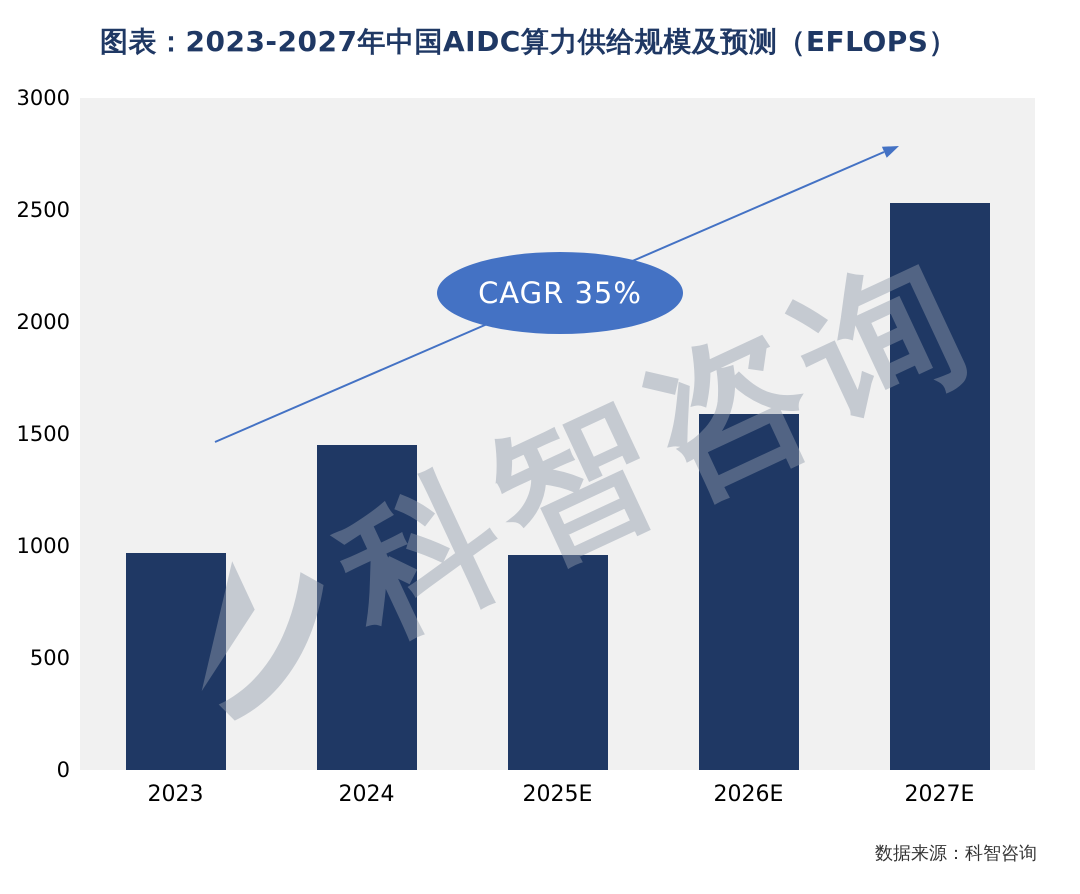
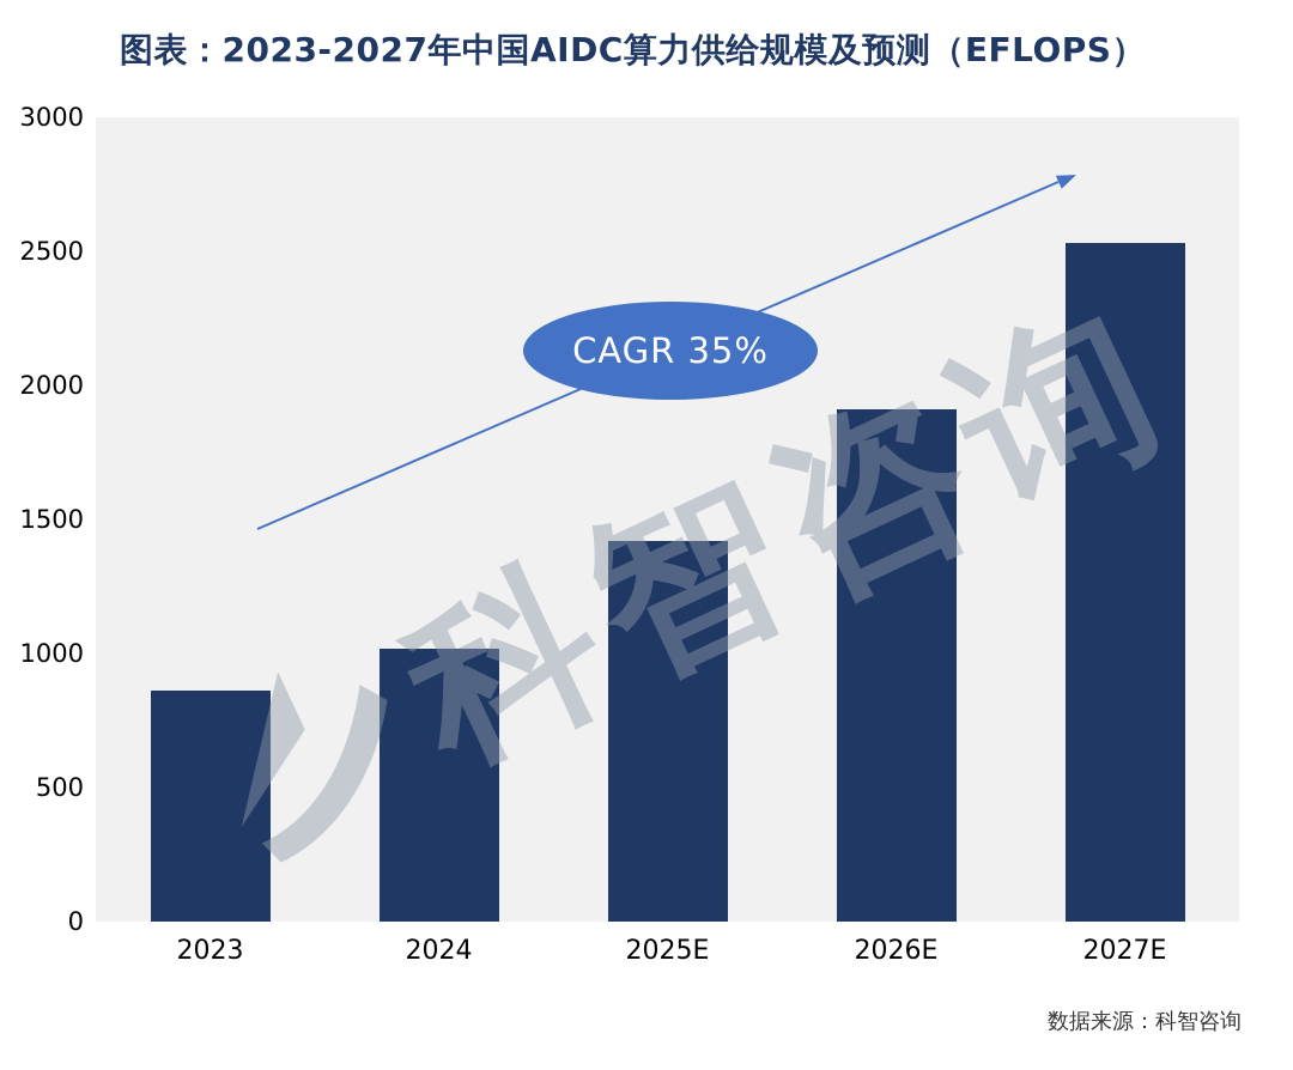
2023: 970 -> 860
2024: 1450 -> 1020
2025E: 960 -> 1420
2026E: 1590 -> 1910
